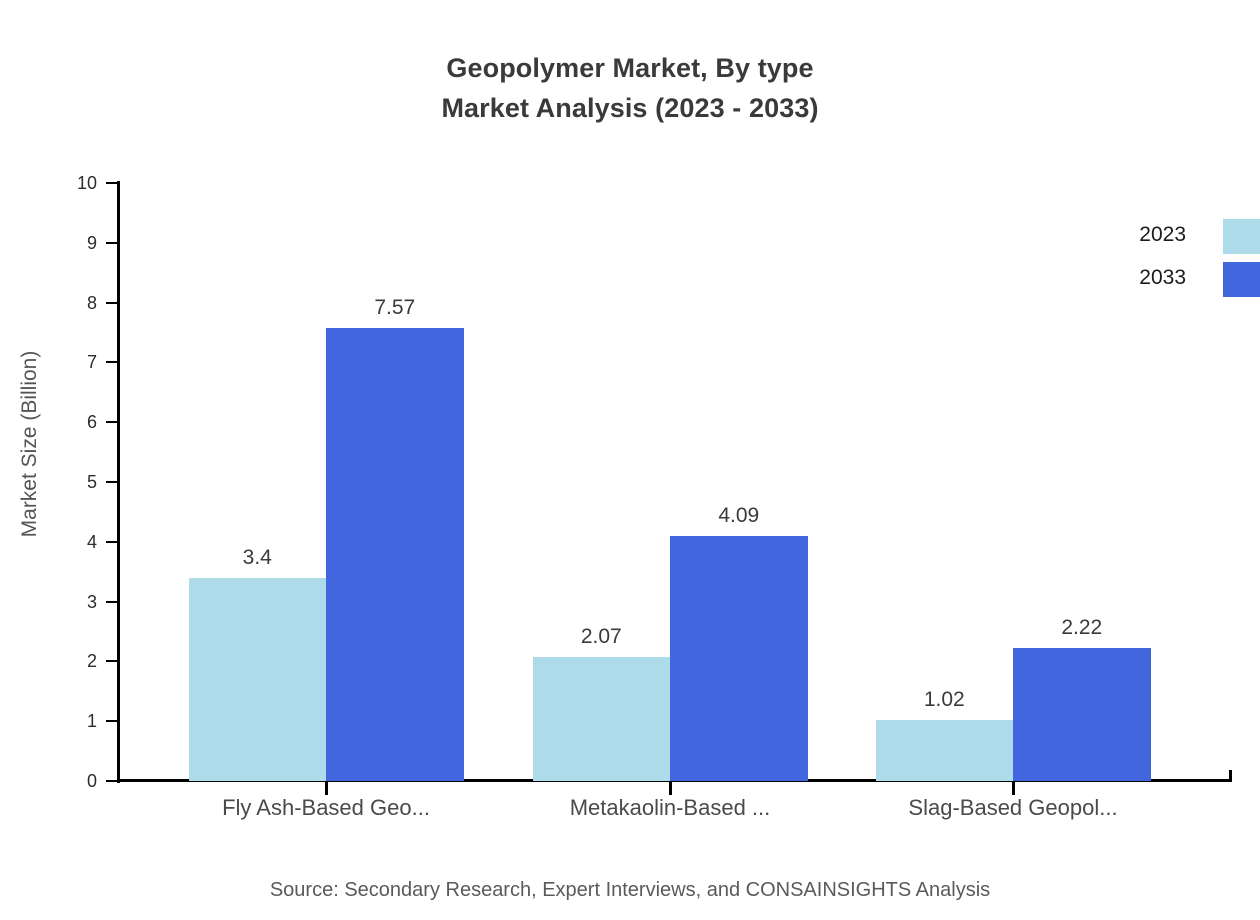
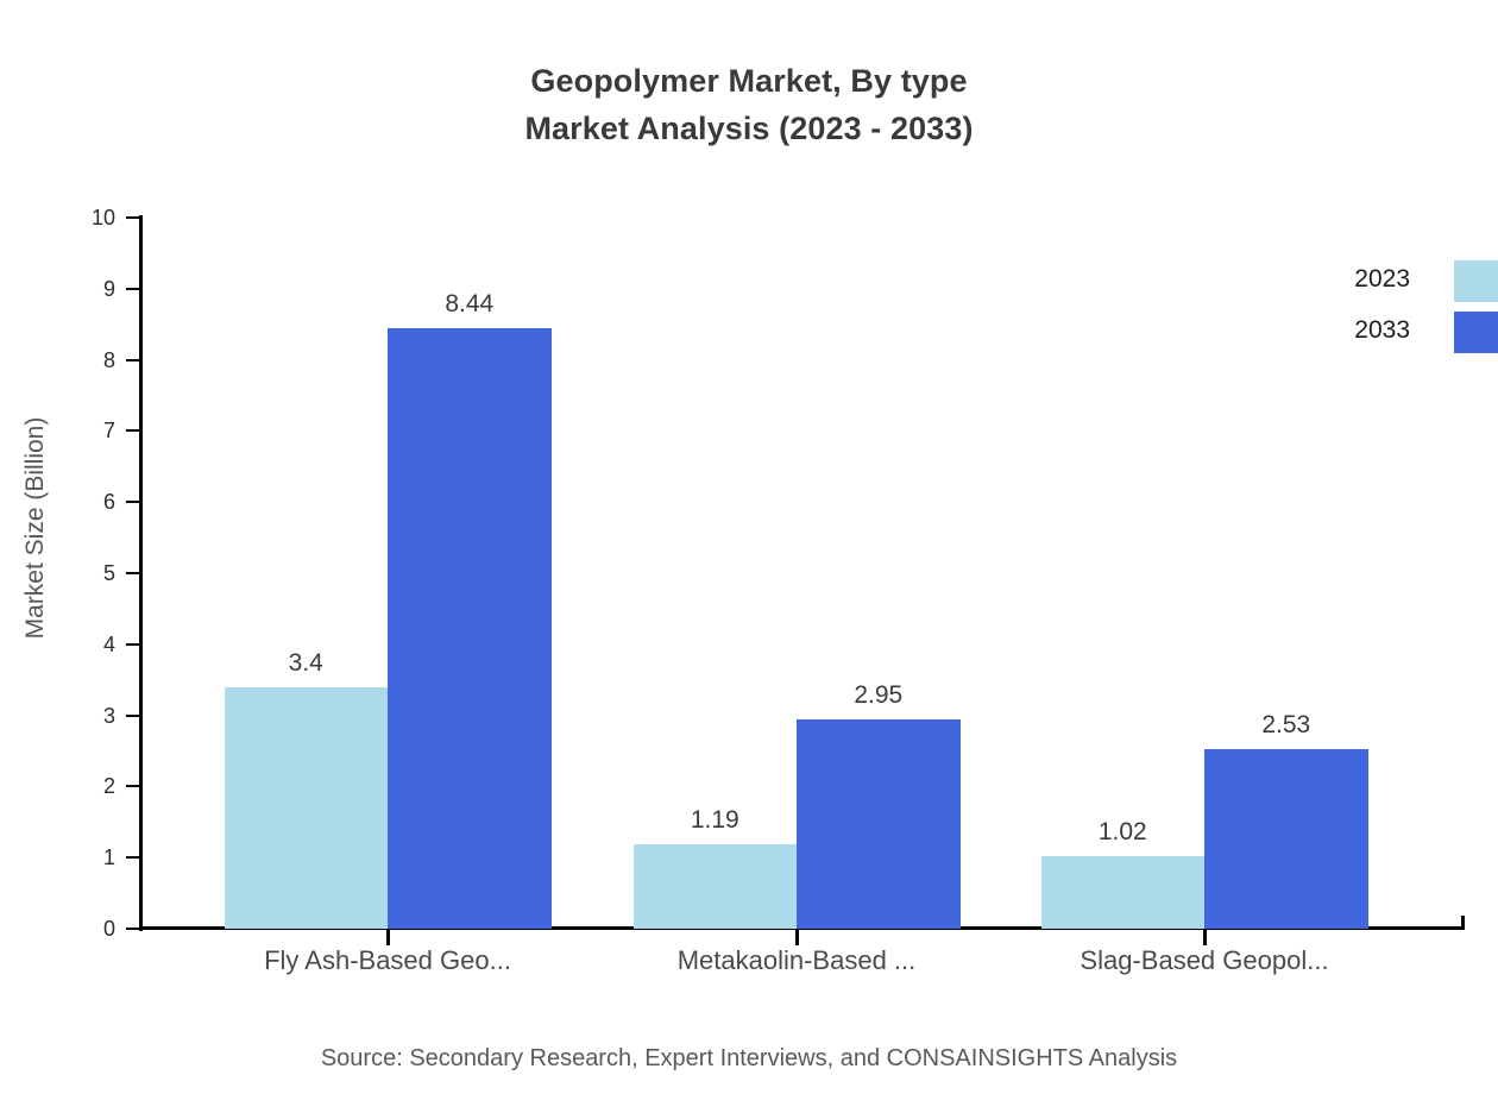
2033/Fly Ash-Based Geo...: 7.57 -> 8.44
2023/Metakaolin-Based ...: 2.07 -> 1.19
2033/Metakaolin-Based ...: 4.09 -> 2.95
2033/Slag-Based Geopol...: 2.22 -> 2.53
